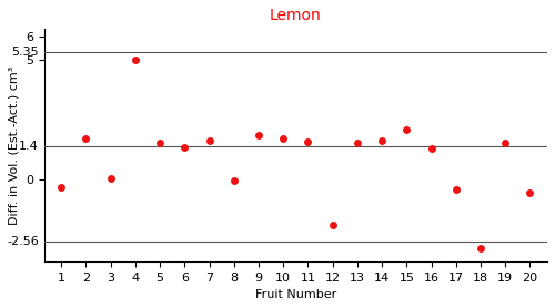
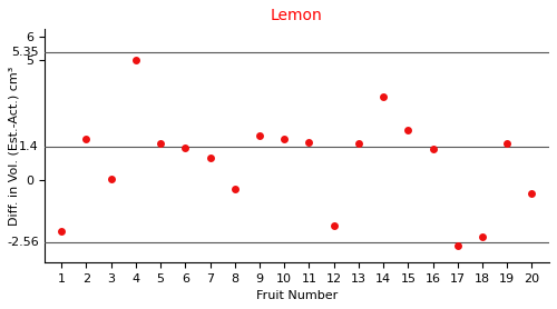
1: -0.30 -> -2.10
7: 1.65 -> 0.95
8: -0.05 -> -0.35
14: 1.65 -> 3.50
17: -0.40 -> -2.70
18: -2.85 -> -2.35
